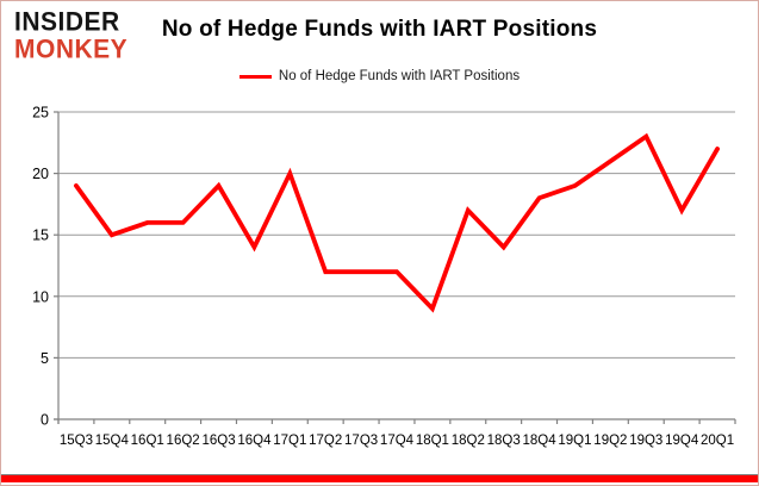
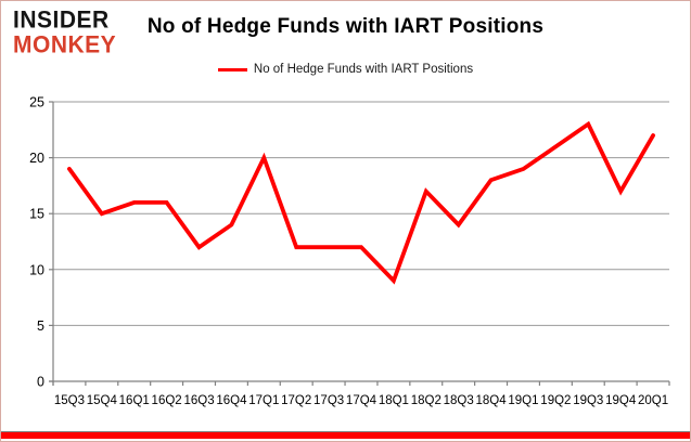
16Q3: 19 -> 12
